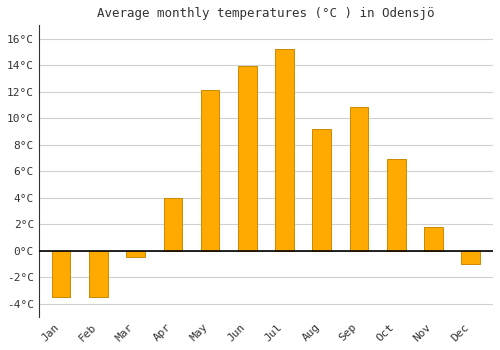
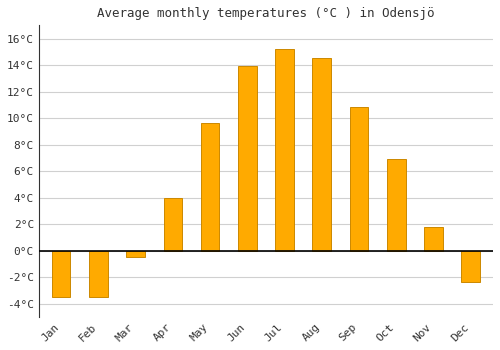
May: 12.1°C -> 9.6°C
Aug: 9.2°C -> 14.5°C
Dec: -1.0°C -> -2.4°C
